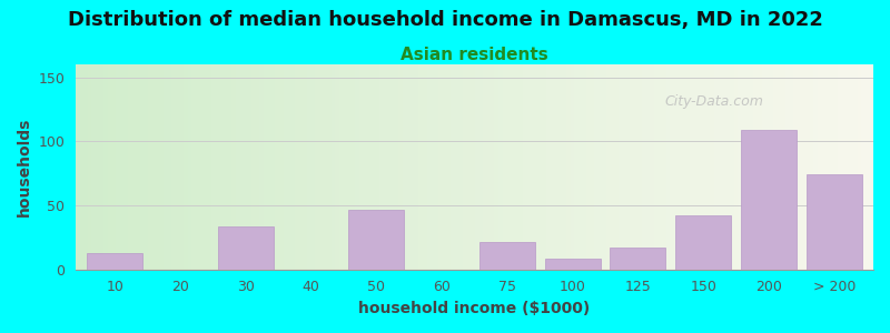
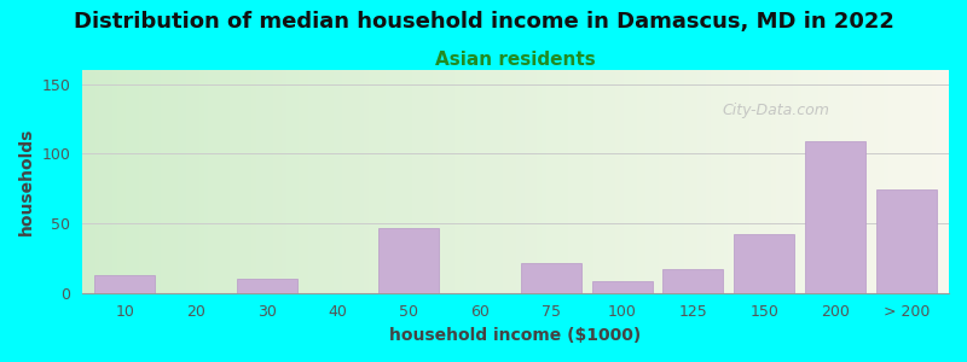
30: 34 -> 10
